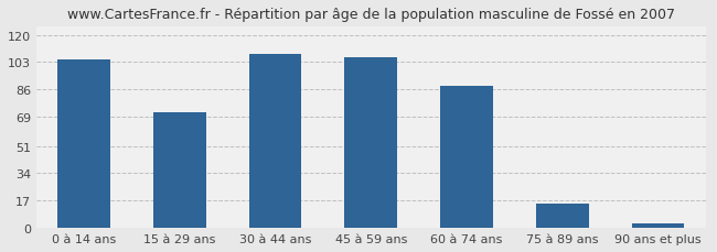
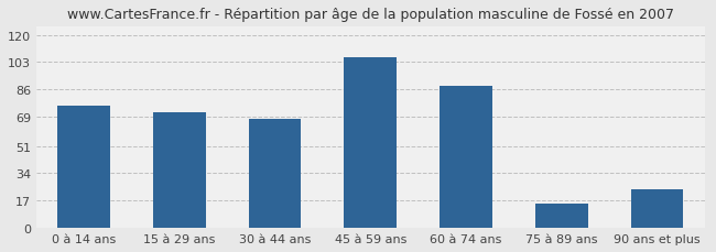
0 à 14 ans: 105 -> 76
30 à 44 ans: 108 -> 68
90 ans et plus: 3 -> 24
